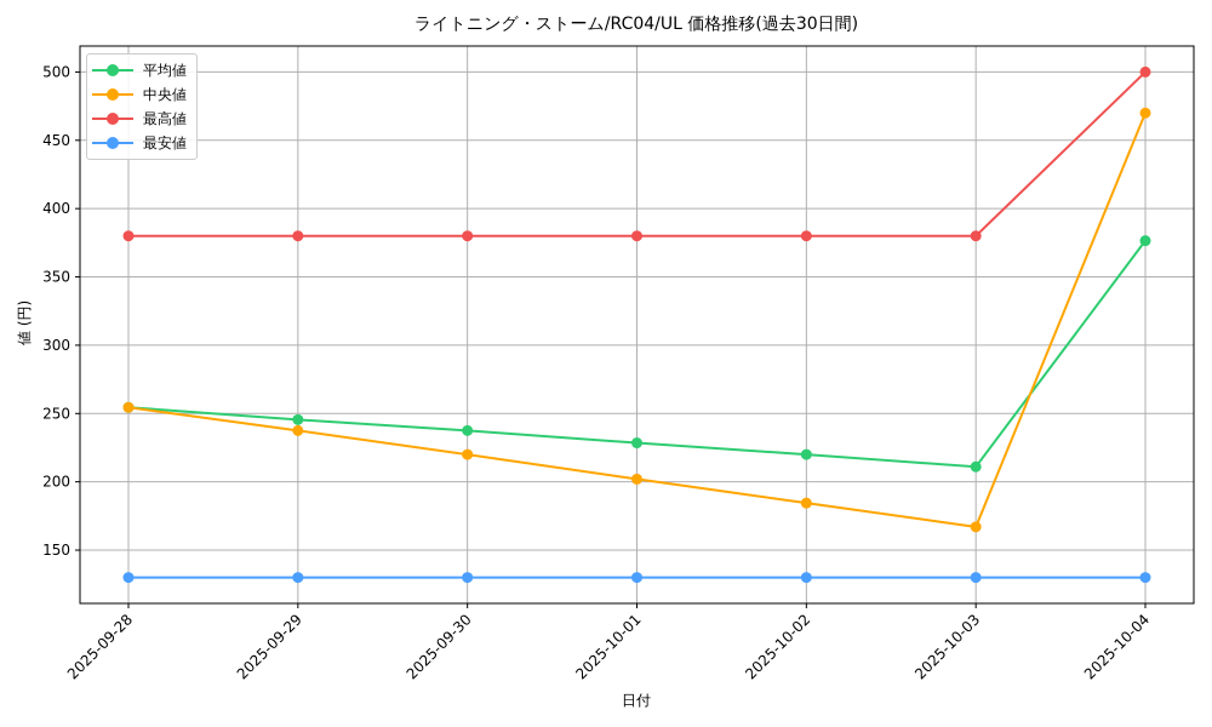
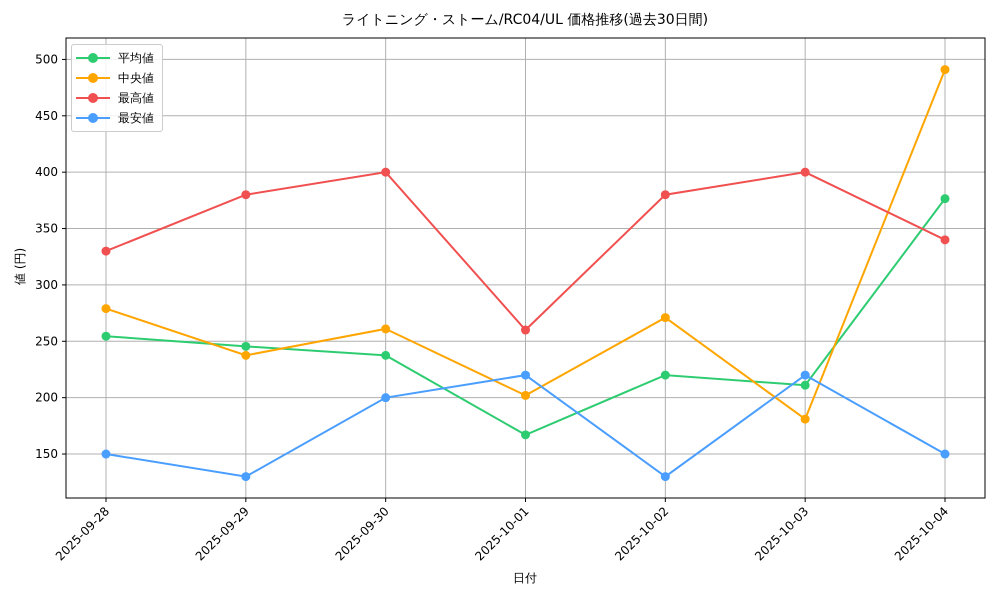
中央値/2025-09-28: 254 -> 279
最高値/2025-09-28: 380 -> 330
最安値/2025-09-28: 130 -> 150
中央値/2025-09-30: 220 -> 261
最高値/2025-09-30: 380 -> 400
最安値/2025-09-30: 130 -> 200
平均値/2025-10-01: 228 -> 167
最高値/2025-10-01: 380 -> 260
最安値/2025-10-01: 130 -> 220
中央値/2025-10-02: 184 -> 271
中央値/2025-10-03: 167 -> 181
最高値/2025-10-03: 380 -> 400
最安値/2025-10-03: 130 -> 220
中央値/2025-10-04: 470 -> 491
最高値/2025-10-04: 500 -> 340
最安値/2025-10-04: 130 -> 150
